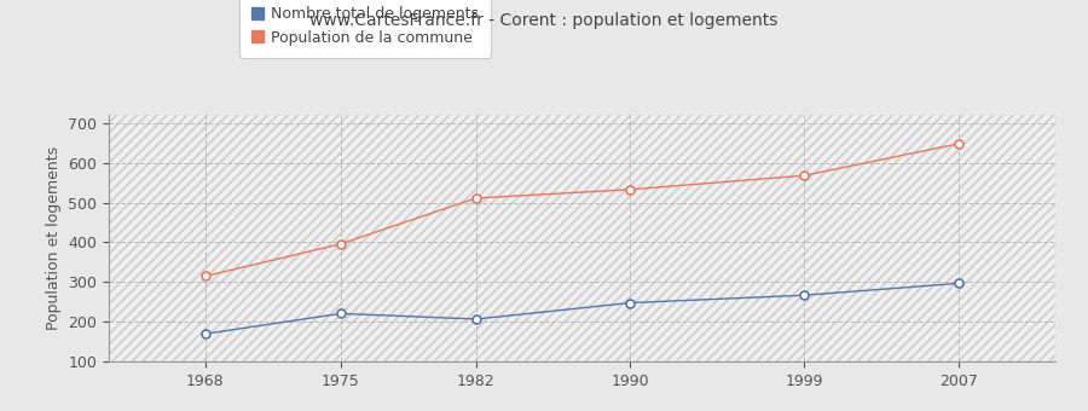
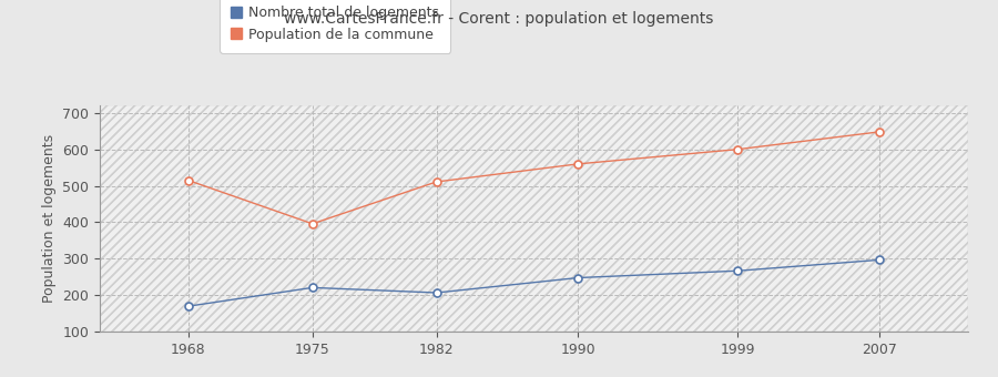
Population de la commune/1968: 315 -> 515
Population de la commune/1990: 533 -> 560
Population de la commune/1999: 568 -> 600
